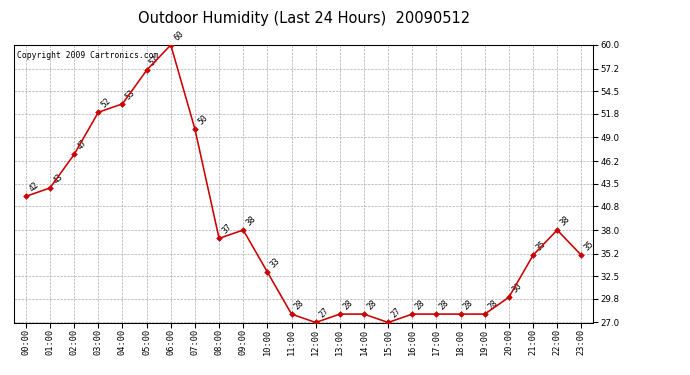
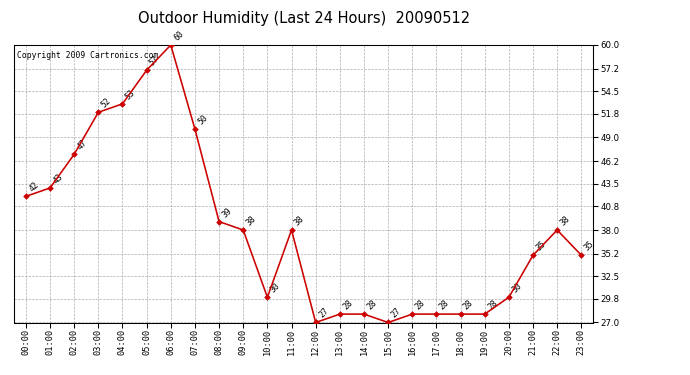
08:00: 37 -> 39
10:00: 33 -> 30
11:00: 28 -> 38
